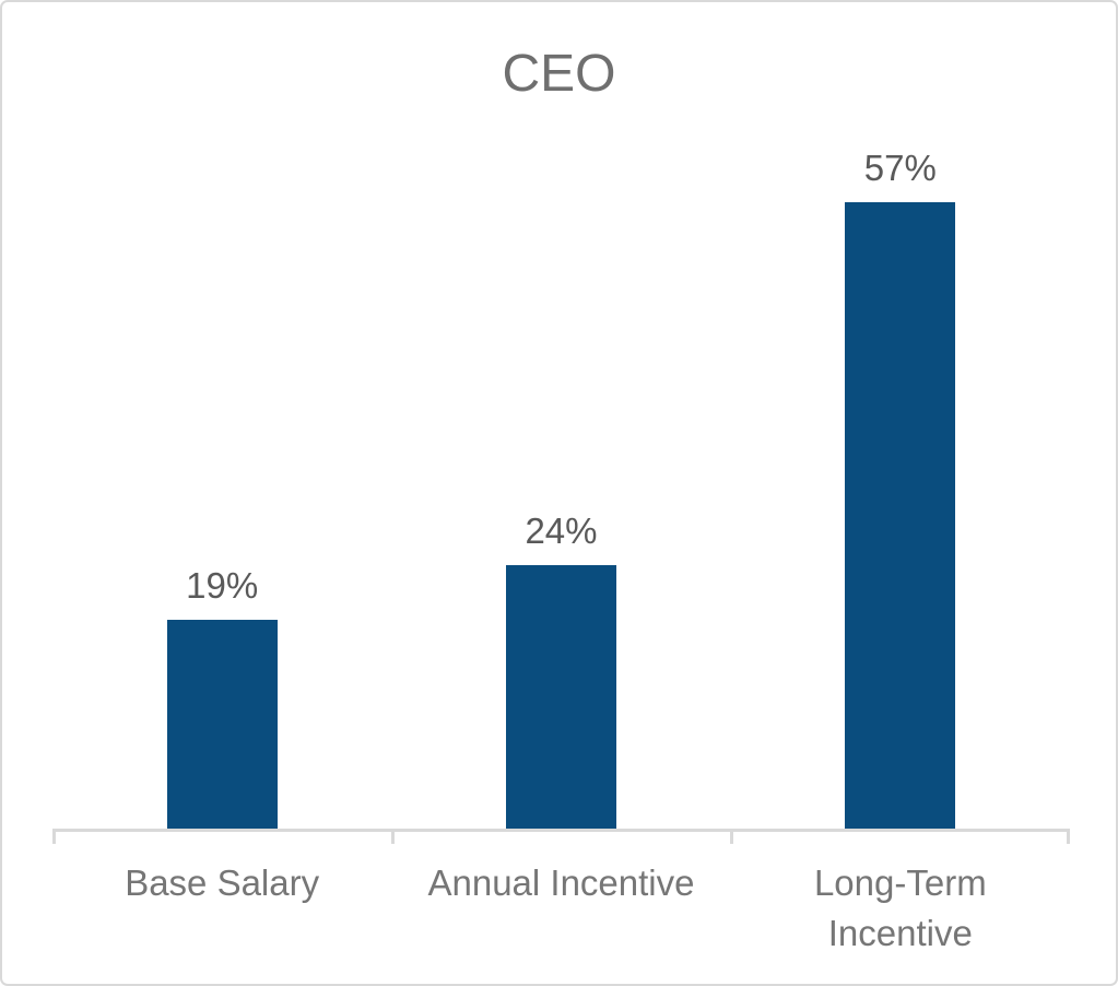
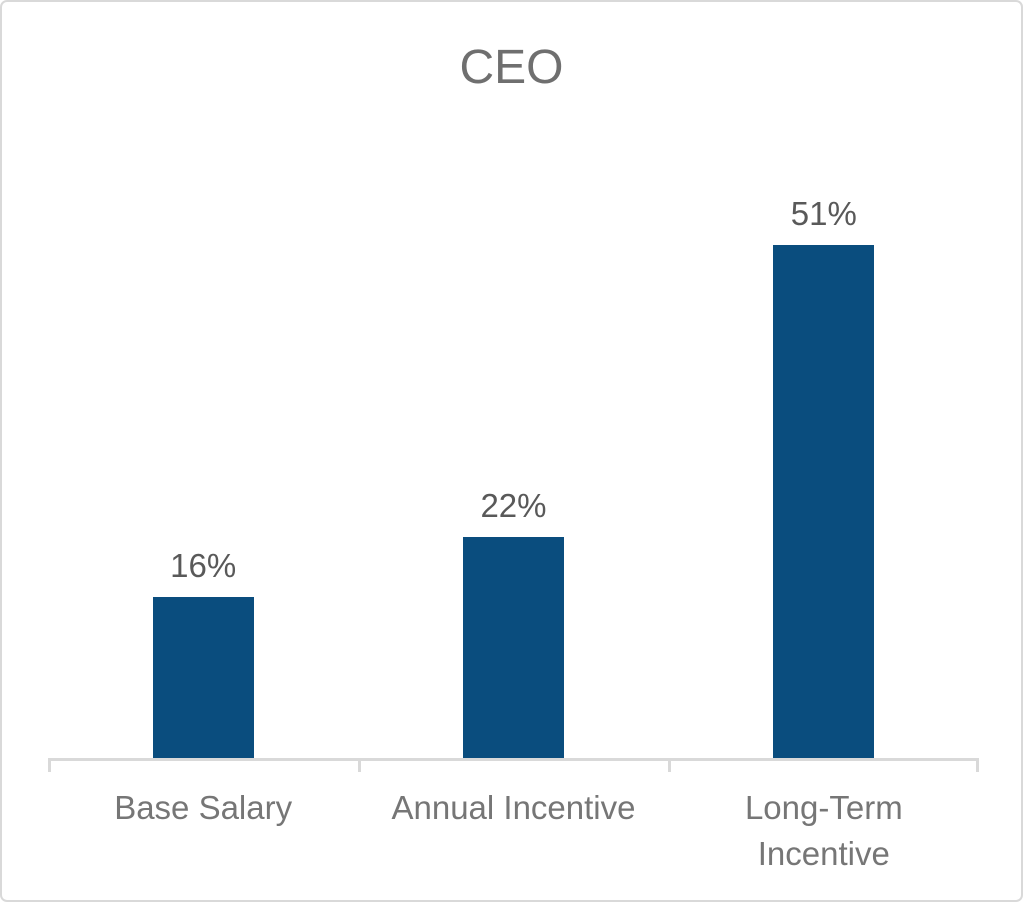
Base Salary: 19% -> 16%
Annual Incentive: 24% -> 22%
Long-Term Incentive: 57% -> 51%
